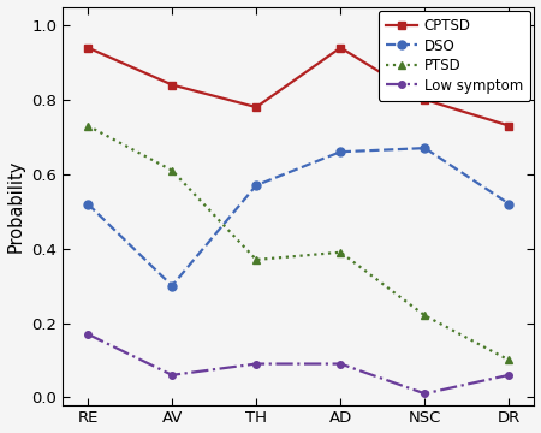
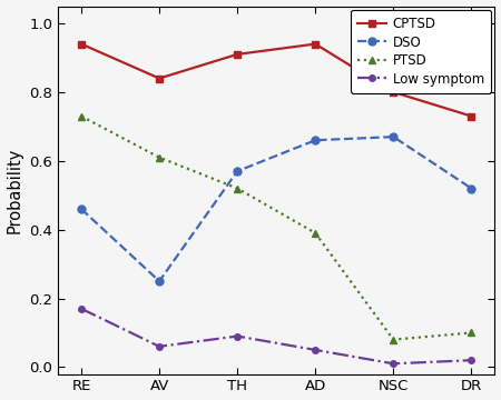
DSO/RE: 0.52 -> 0.46
DSO/AV: 0.30 -> 0.25
CPTSD/TH: 0.78 -> 0.91
PTSD/TH: 0.37 -> 0.52
Low symptom/AD: 0.09 -> 0.05
PTSD/NSC: 0.22 -> 0.08
Low symptom/DR: 0.06 -> 0.02
